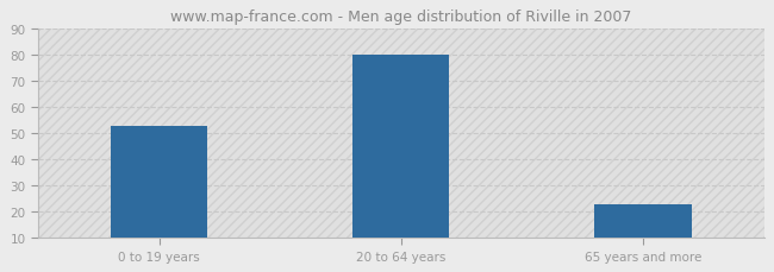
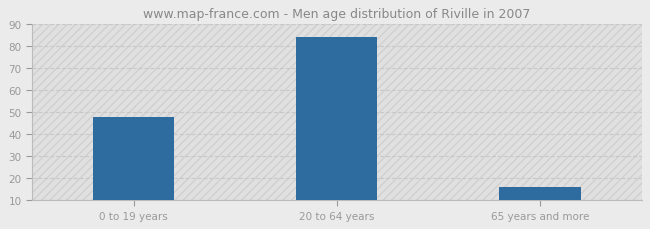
0 to 19 years: 53 -> 48
20 to 64 years: 80 -> 84
65 years and more: 23 -> 16
